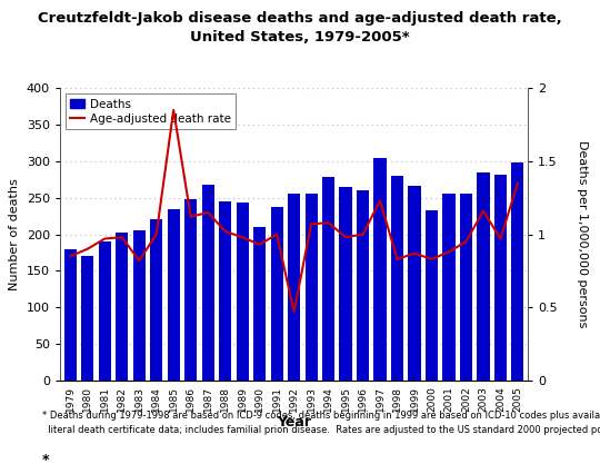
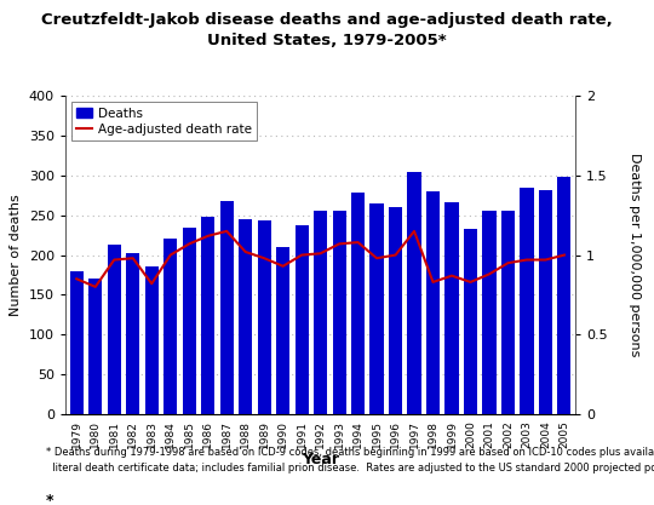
Age-adjusted death rate/1980: 0.90 -> 0.80
Deaths/1981: 190 -> 213
Deaths/1983: 206 -> 185
Age-adjusted death rate/1985: 1.85 -> 1.07
Age-adjusted death rate/1992: 0.47 -> 1.01
Age-adjusted death rate/1997: 1.23 -> 1.15
Age-adjusted death rate/2003: 1.16 -> 0.97
Age-adjusted death rate/2005: 1.35 -> 1.00
